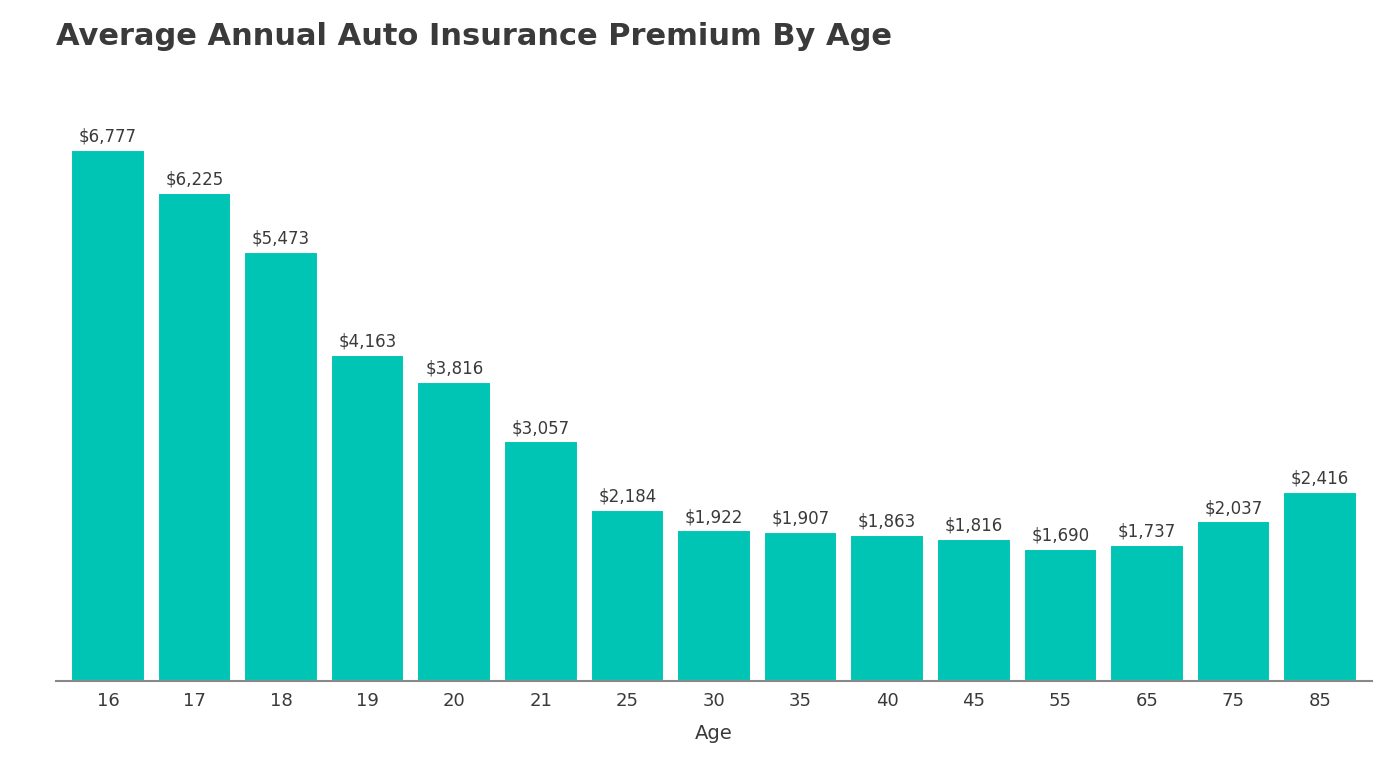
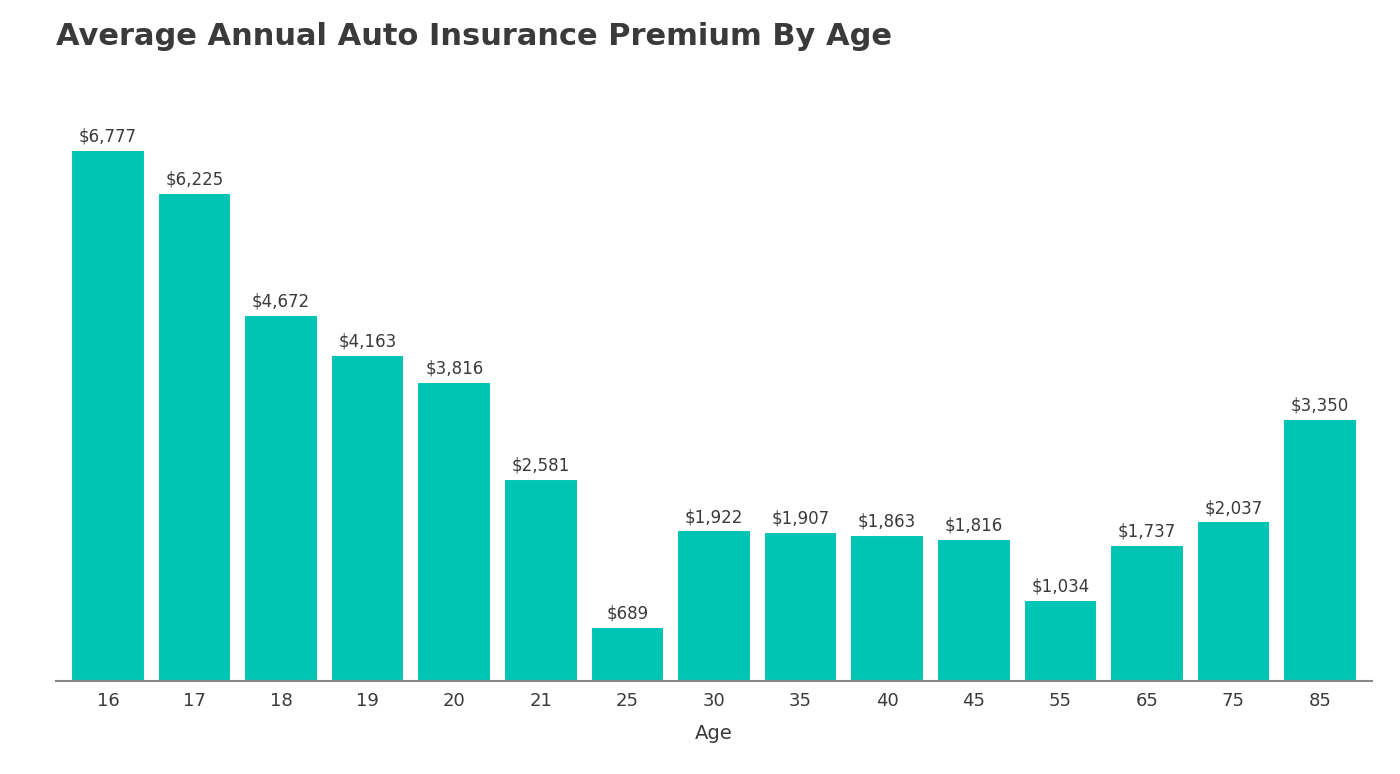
18: $5,473 -> $4,672
21: $3,057 -> $2,581
25: $2,184 -> $689
55: $1,690 -> $1,034
85: $2,416 -> $3,350
